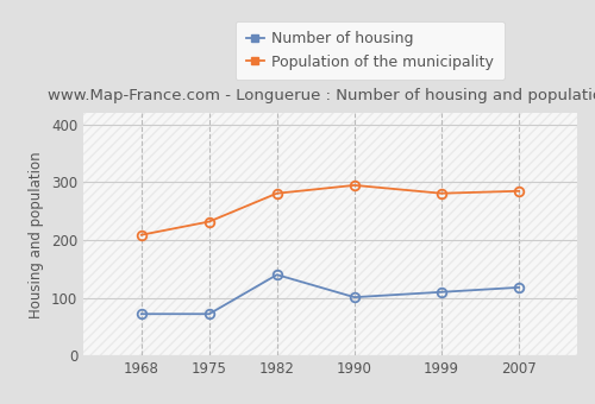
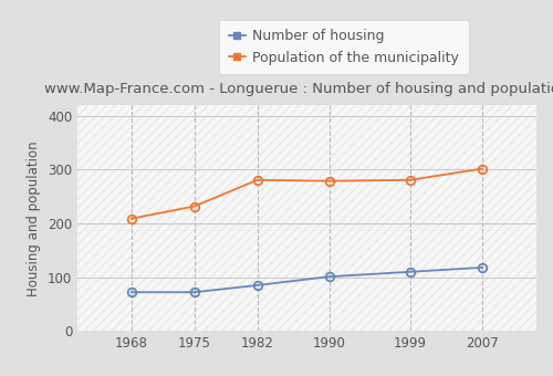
Number of housing/1982: 140 -> 85
Population of the municipality/1990: 295 -> 279
Population of the municipality/2007: 285 -> 302
